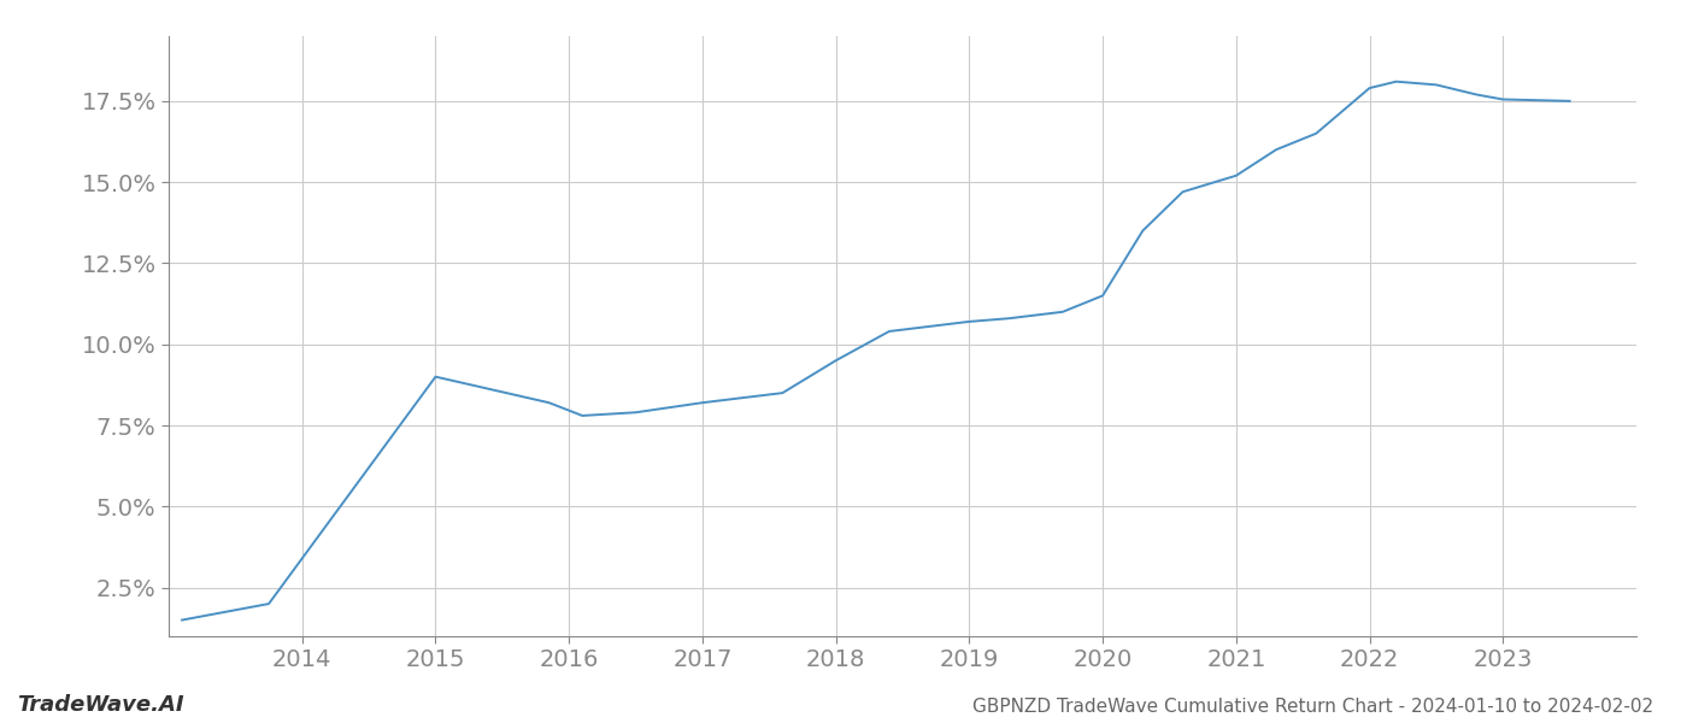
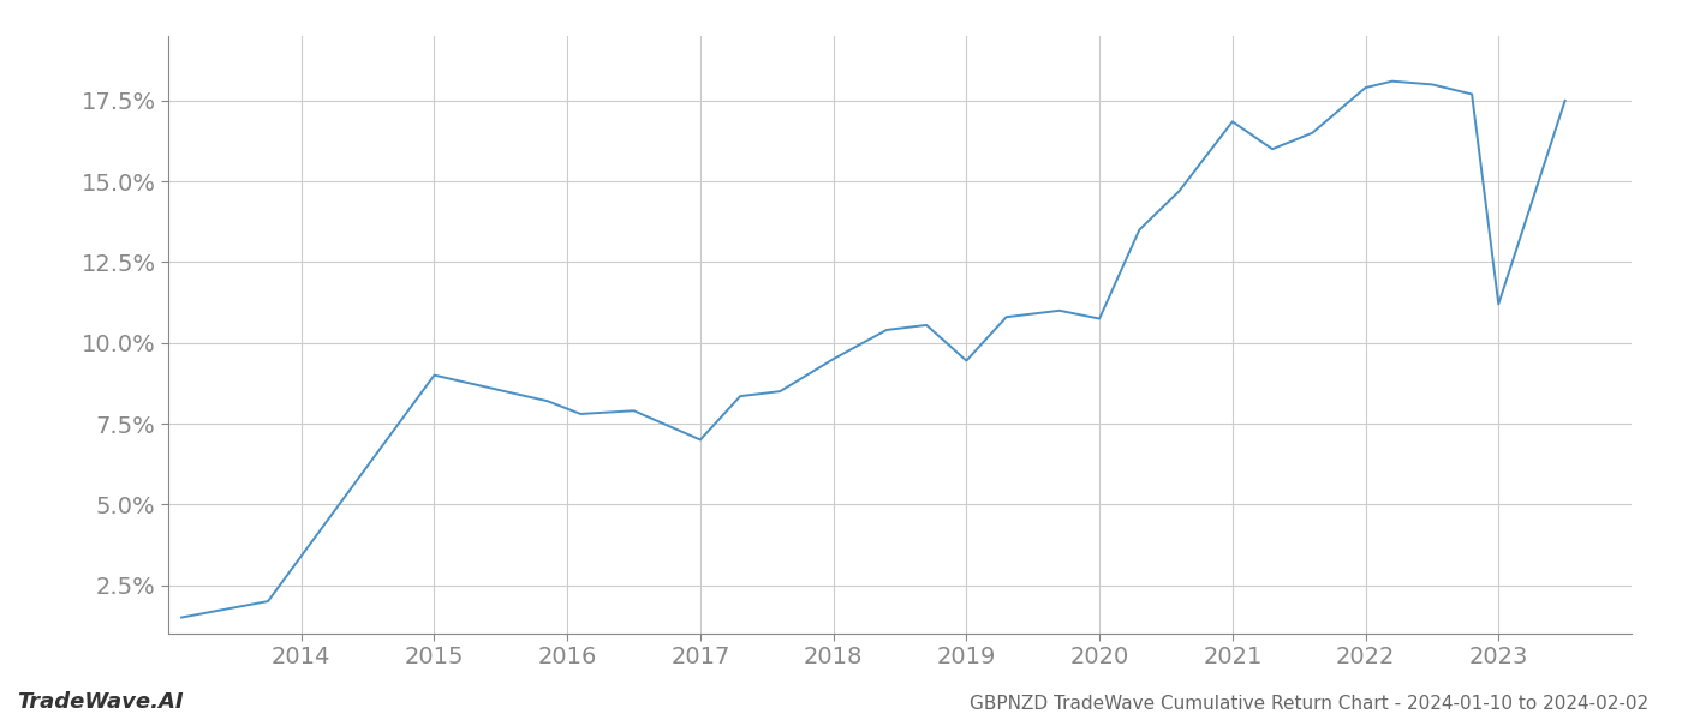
2017: 8.20% -> 7.00%
2019: 10.70% -> 9.45%
2020: 11.50% -> 10.75%
2021: 15.20% -> 16.85%
2023: 17.55% -> 11.20%
